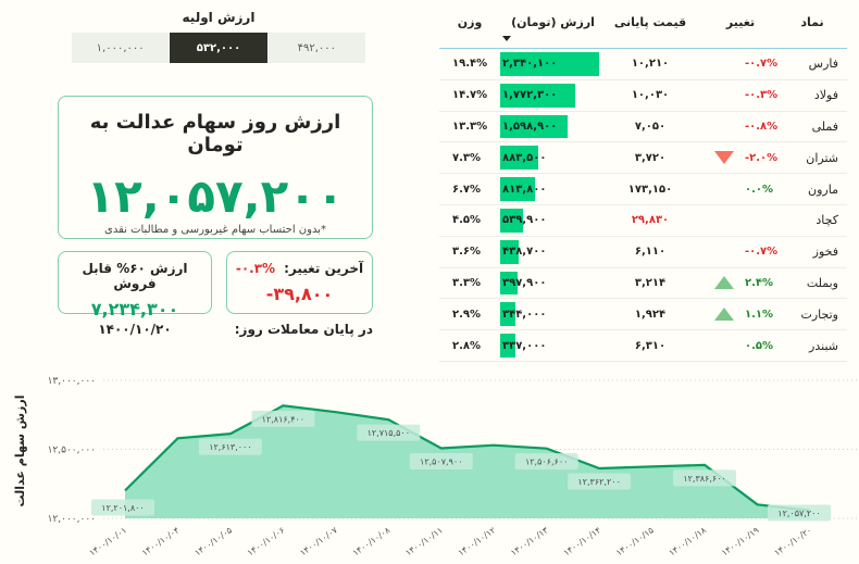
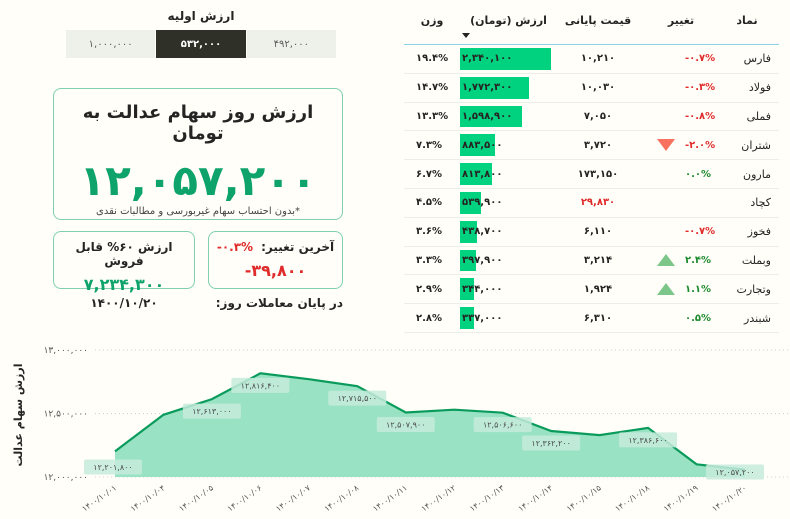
۱۴۰۰/۱۰/۰۴: 12580000 -> 12490000
۱۴۰۰/۱۰/۱۵: 12380000 -> 12330000
